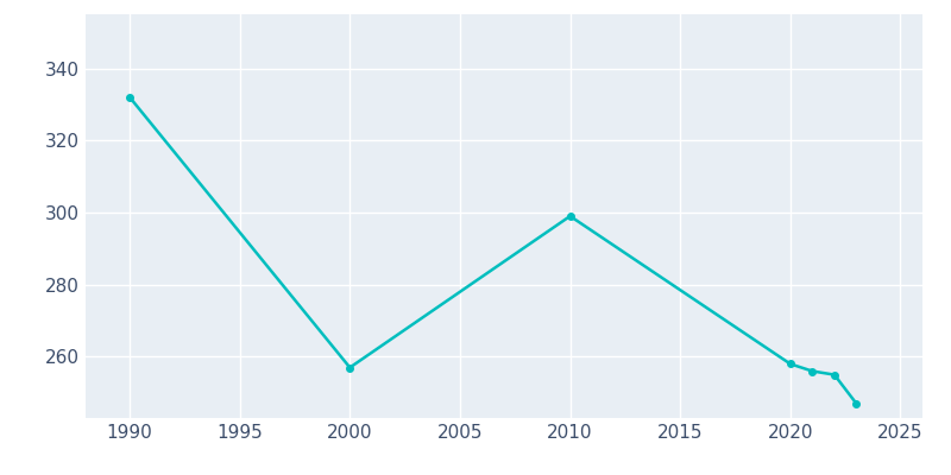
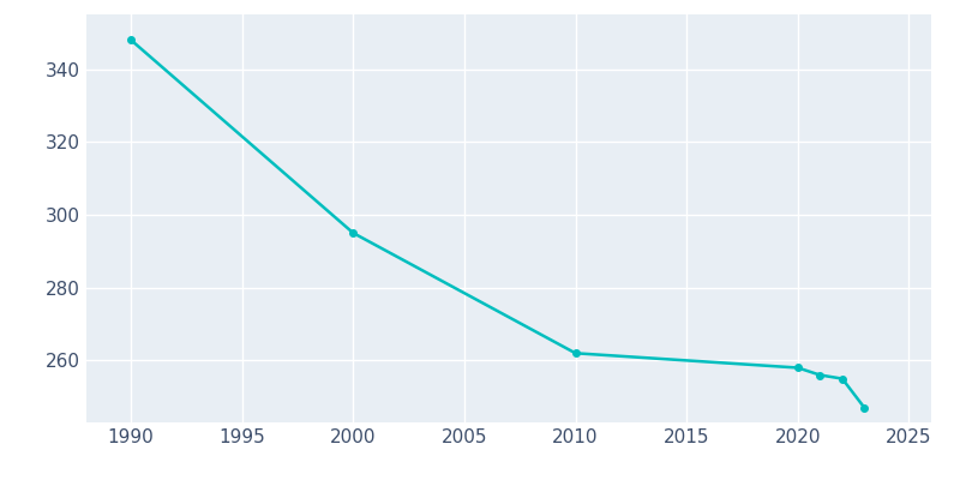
1990: 332 -> 348
2000: 257 -> 295
2010: 299 -> 262
